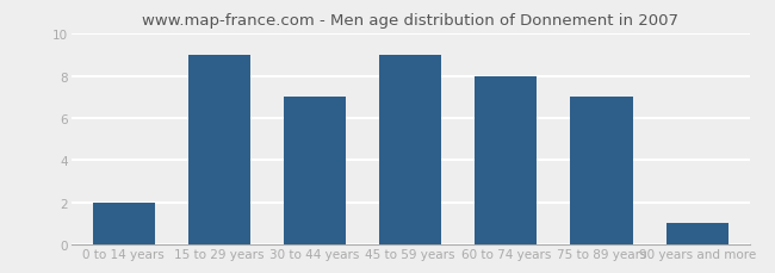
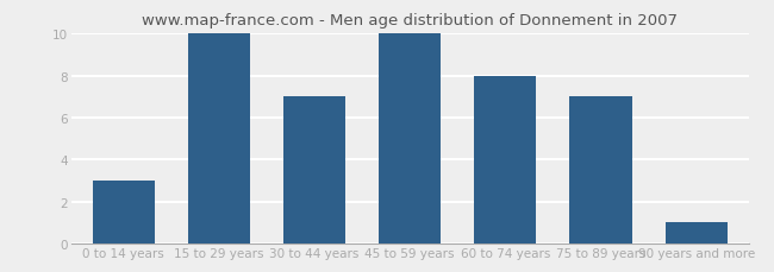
0 to 14 years: 2 -> 3
15 to 29 years: 9 -> 10
45 to 59 years: 9 -> 10
